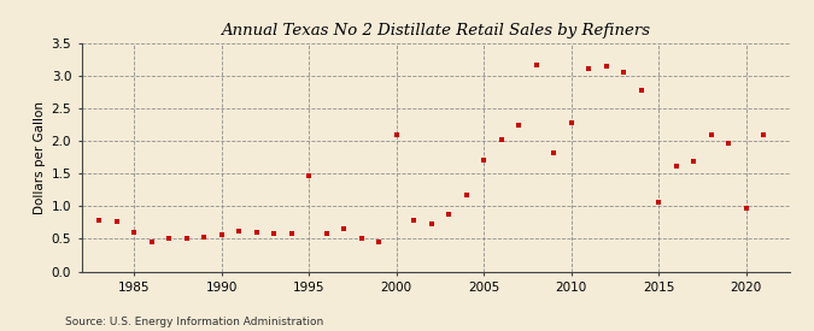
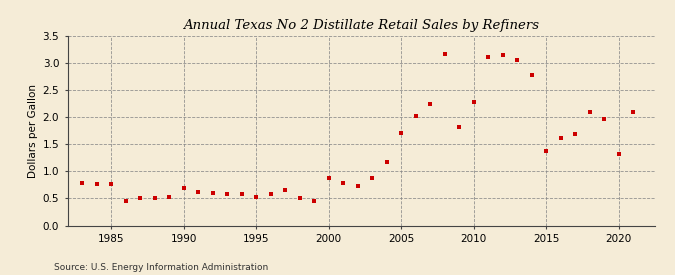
1985: 0.60 -> 0.76
1990: 0.56 -> 0.70
1995: 1.46 -> 0.52
2000: 2.10 -> 0.88
2015: 1.06 -> 1.38
2020: 0.96 -> 1.31
